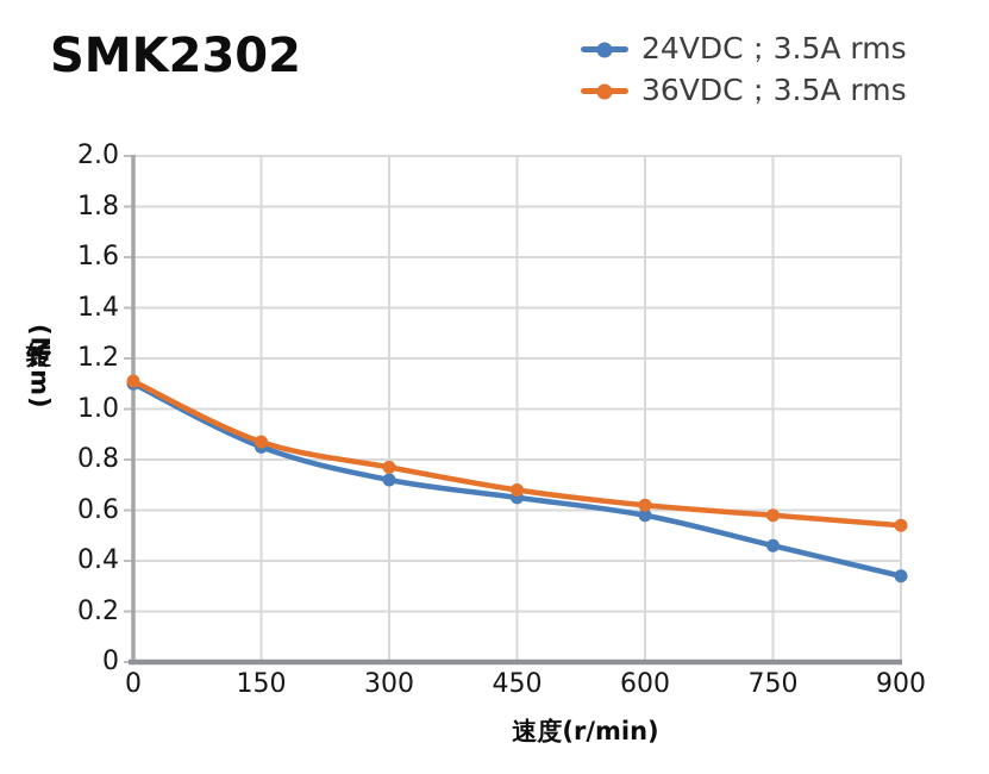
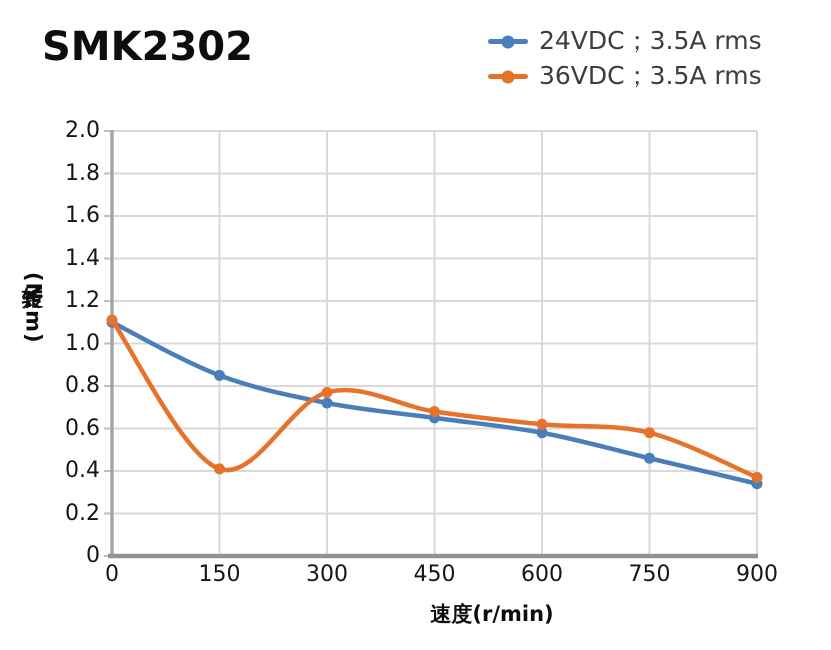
36VDC；3.5A rms/150: 0.87 -> 0.41
36VDC；3.5A rms/900: 0.54 -> 0.37
